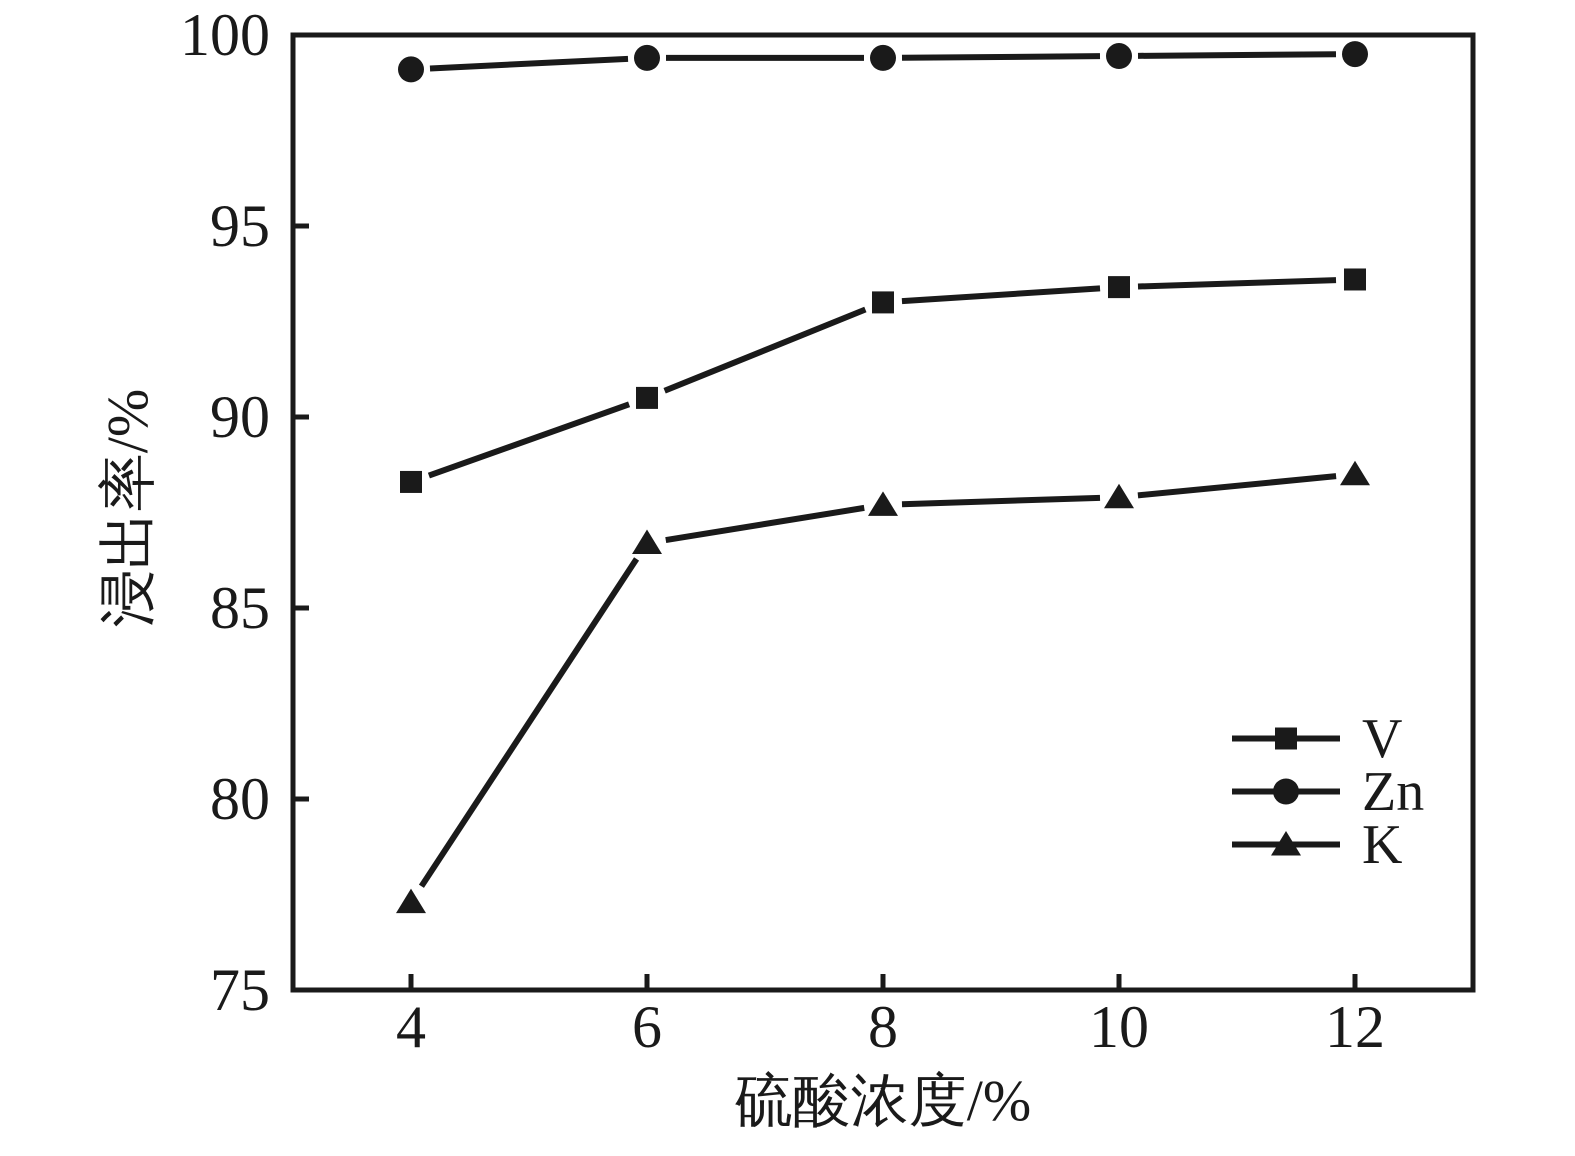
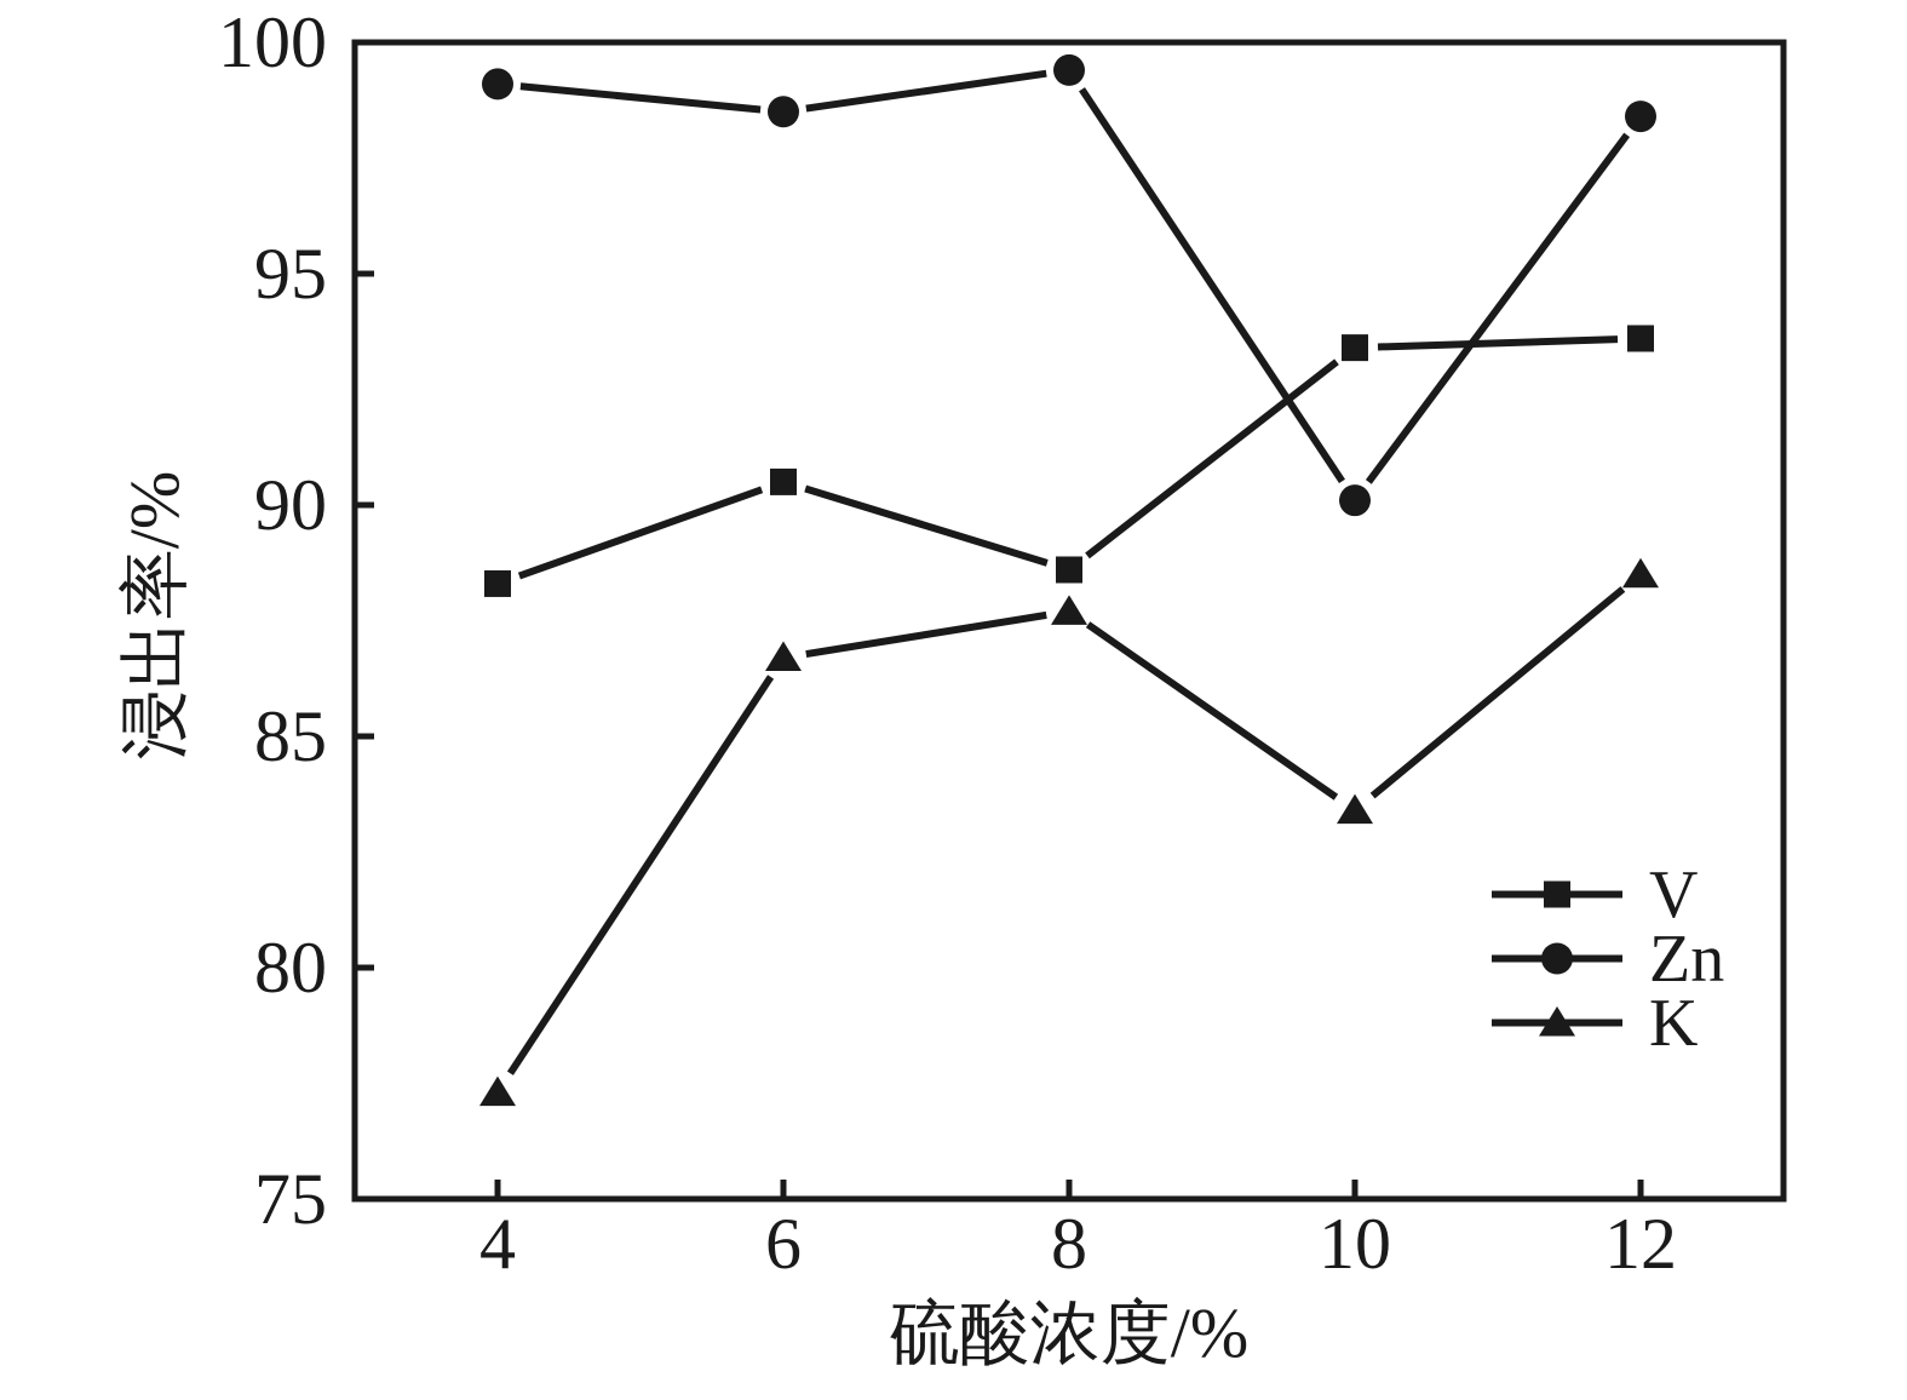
Zn/6: 99.4 -> 98.5
V/8: 93.0 -> 88.6
Zn/10: 99.5 -> 90.1
K/10: 87.9 -> 83.4
Zn/12: 99.5 -> 98.4
